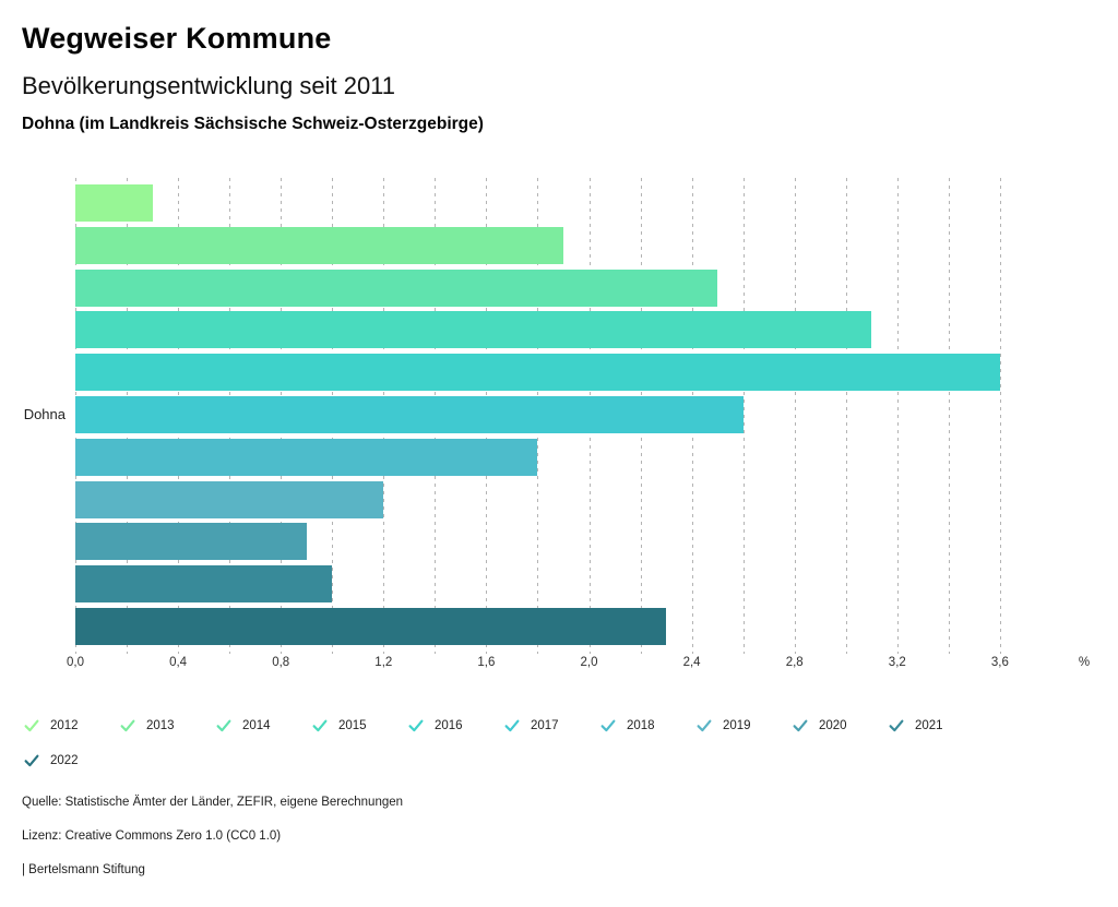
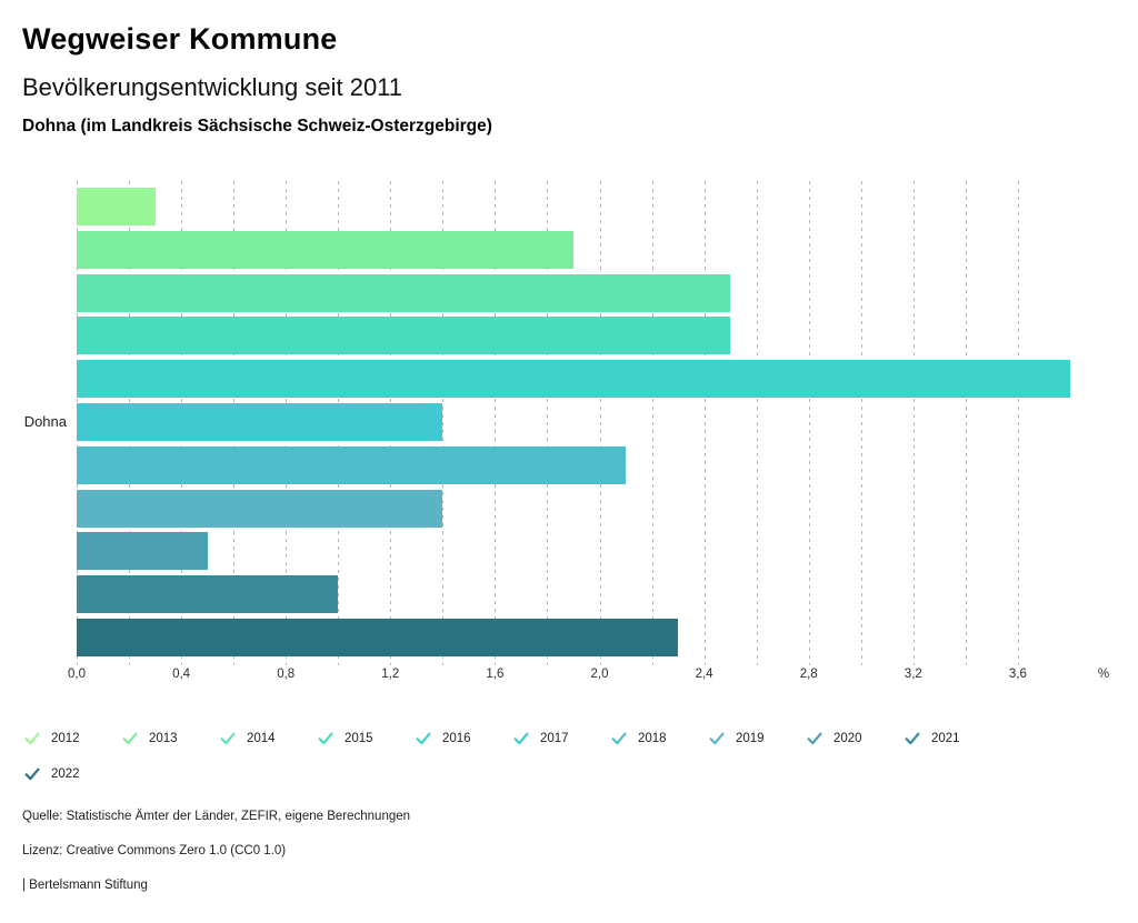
2015: 3,1 -> 2,5
2016: 3,6 -> 3,8
2017: 2,6 -> 1,4
2018: 1,8 -> 2,1
2019: 1,2 -> 1,4
2020: 0,9 -> 0,5
